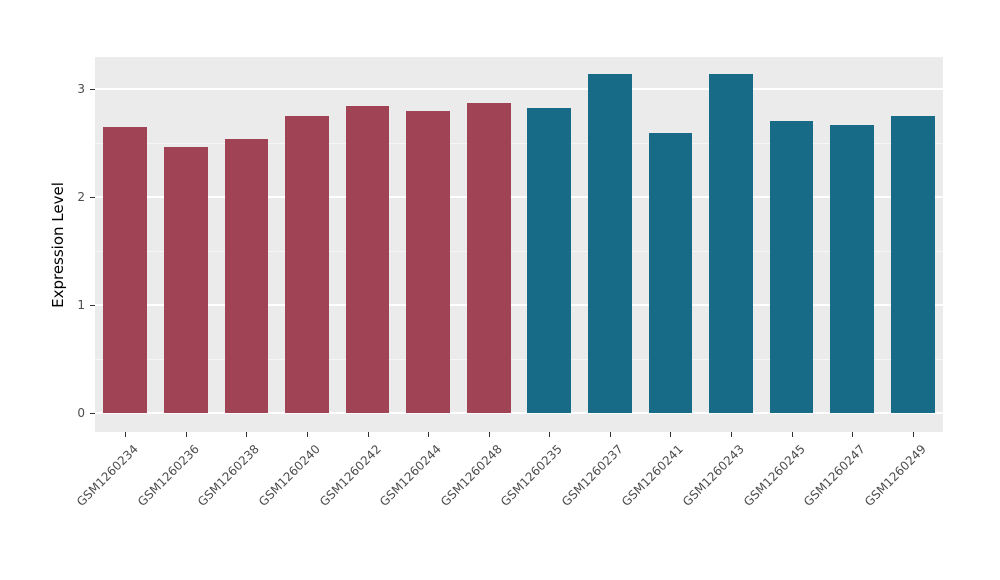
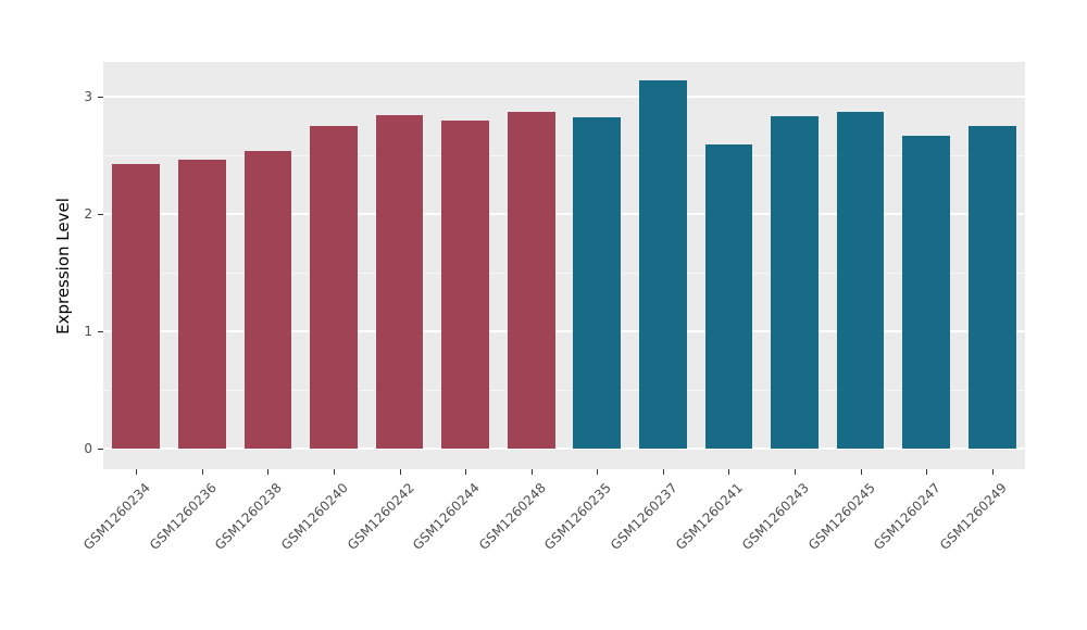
GSM1260234: 2.65 -> 2.43
GSM1260243: 3.14 -> 2.84
GSM1260245: 2.71 -> 2.87
